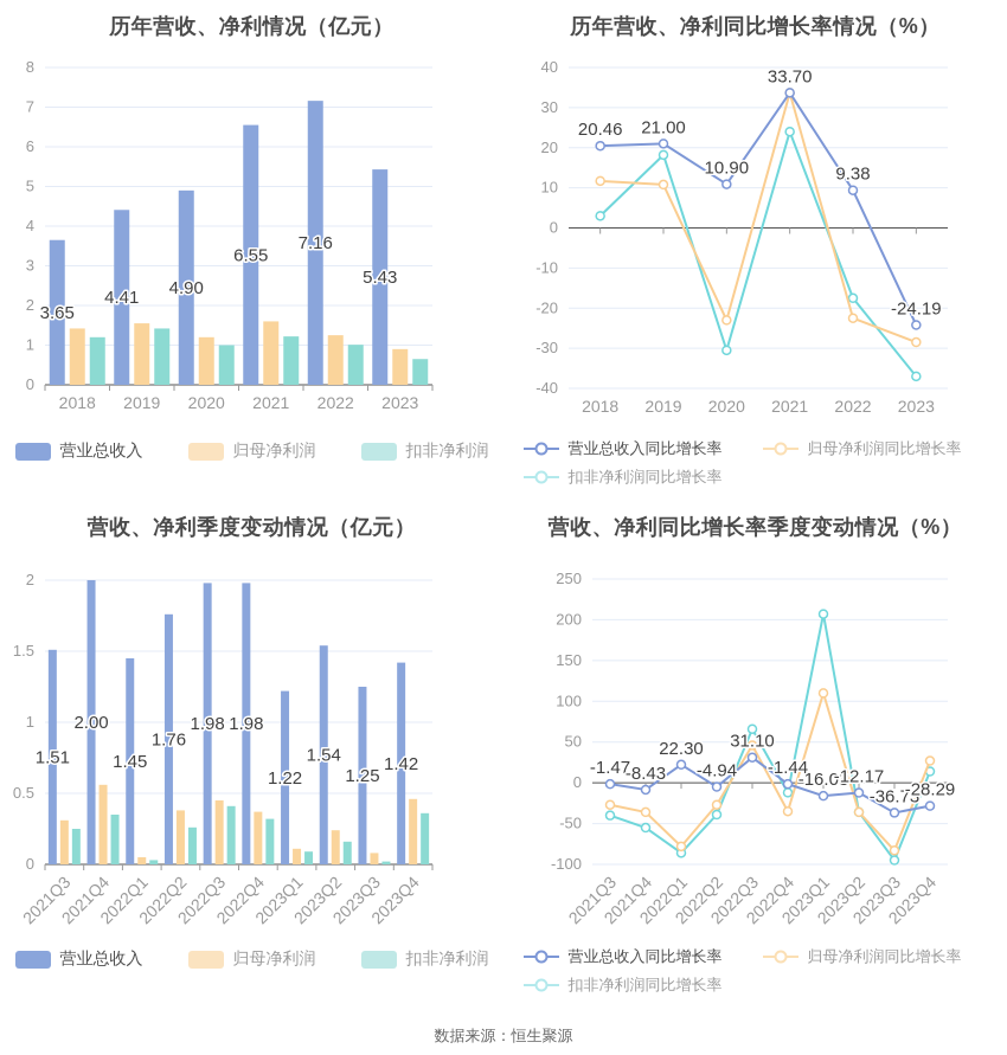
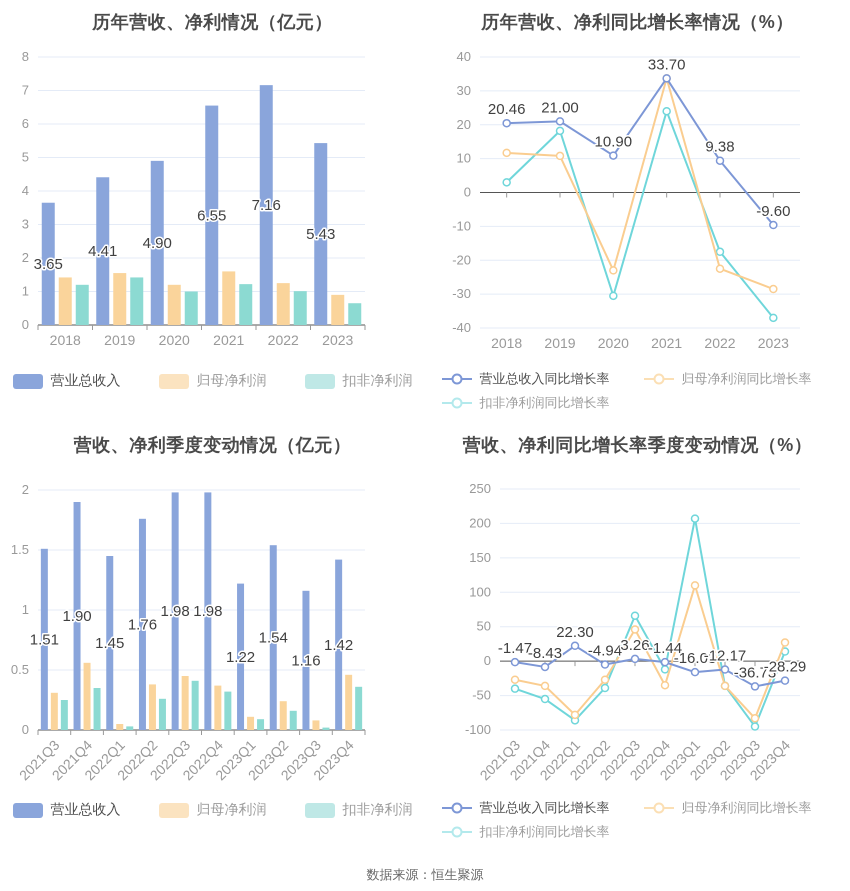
历年营收、净利同比增长率情况（%）/营业总收入同比增长率/2023: -24.19 -> -9.60
营收、净利季度变动情况（亿元）/营业总收入/2021Q4: 2.00 -> 1.90
营收、净利季度变动情况（亿元）/营业总收入/2023Q3: 1.25 -> 1.16
营收、净利同比增长率季度变动情况（%）/营业总收入同比增长率/2022Q3: 31.10 -> 3.26
